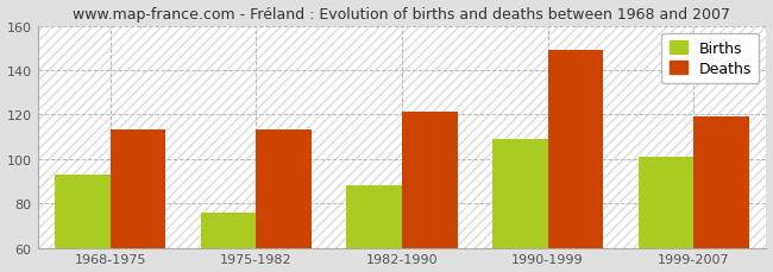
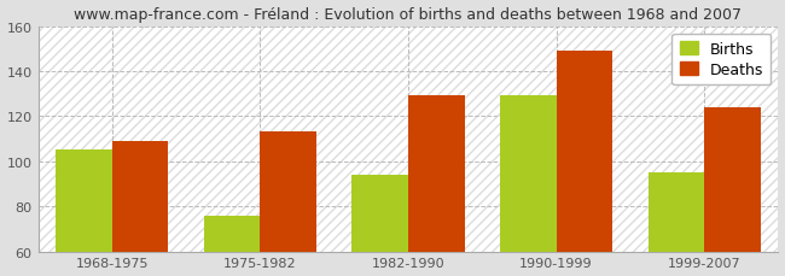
Births/1968-1975: 93 -> 105
Deaths/1968-1975: 113 -> 109
Births/1982-1990: 88 -> 94
Deaths/1982-1990: 121 -> 129
Births/1990-1999: 109 -> 129
Births/1999-2007: 101 -> 95
Deaths/1999-2007: 119 -> 124
